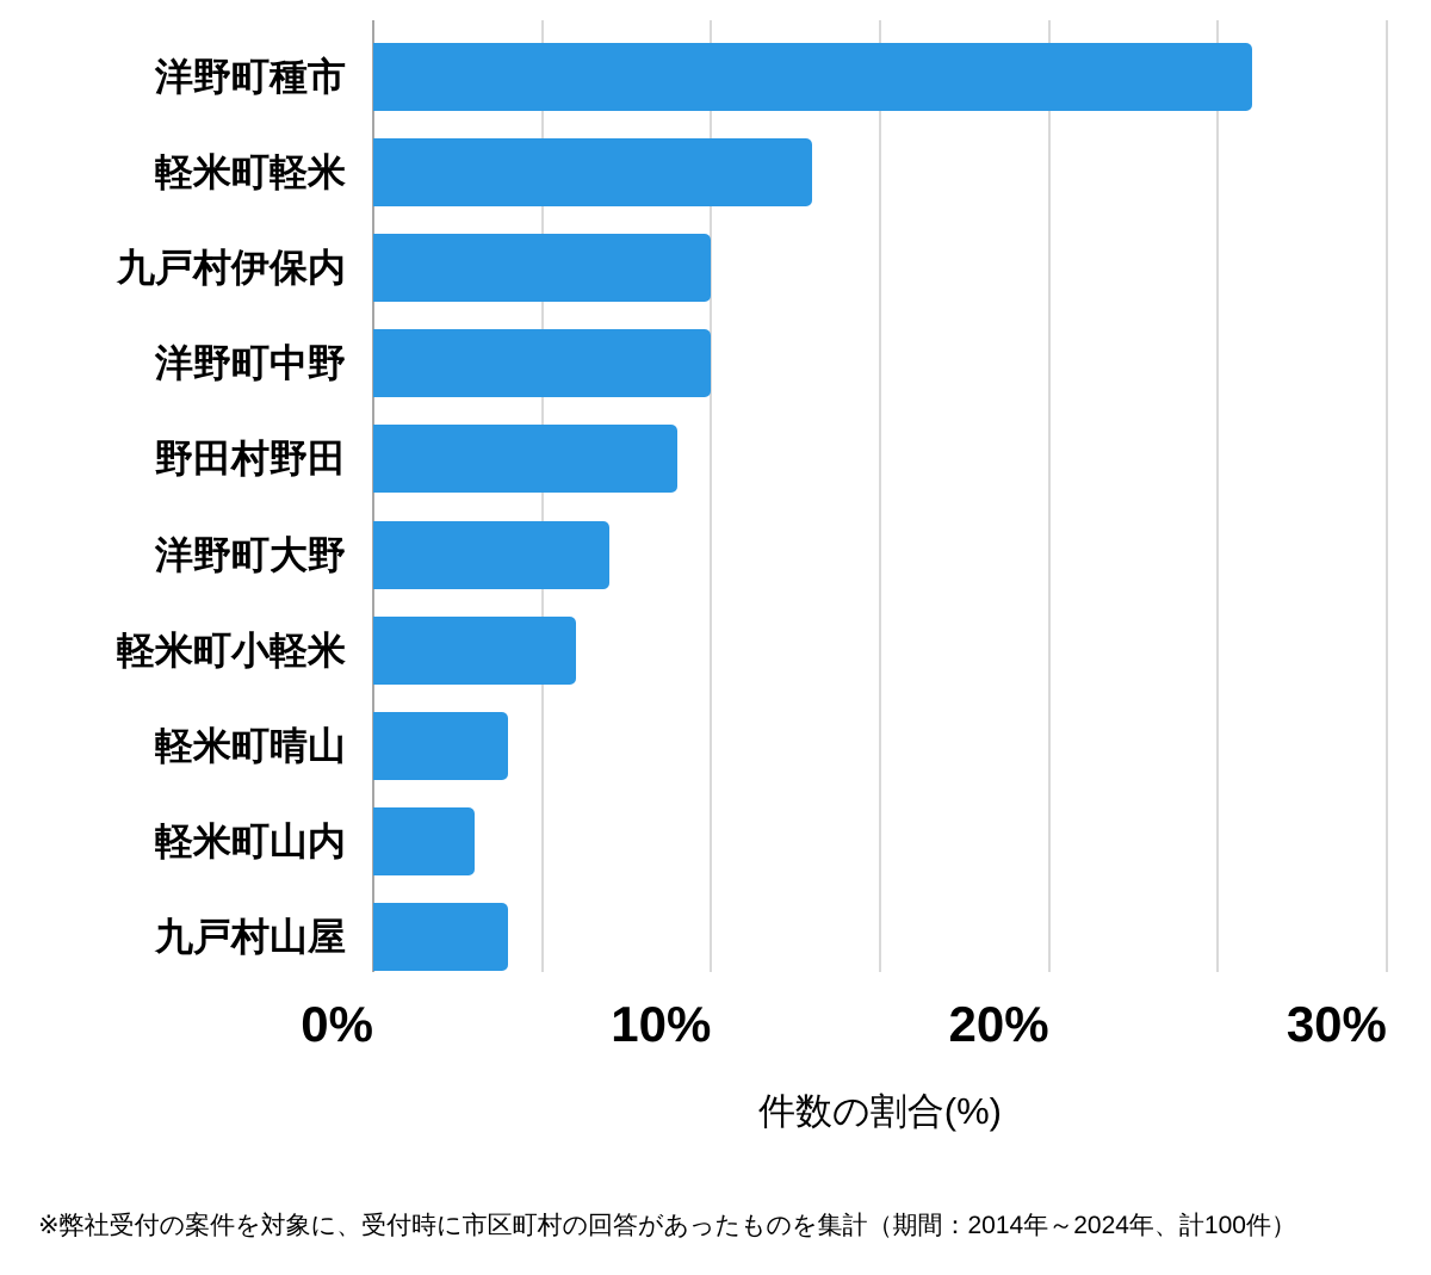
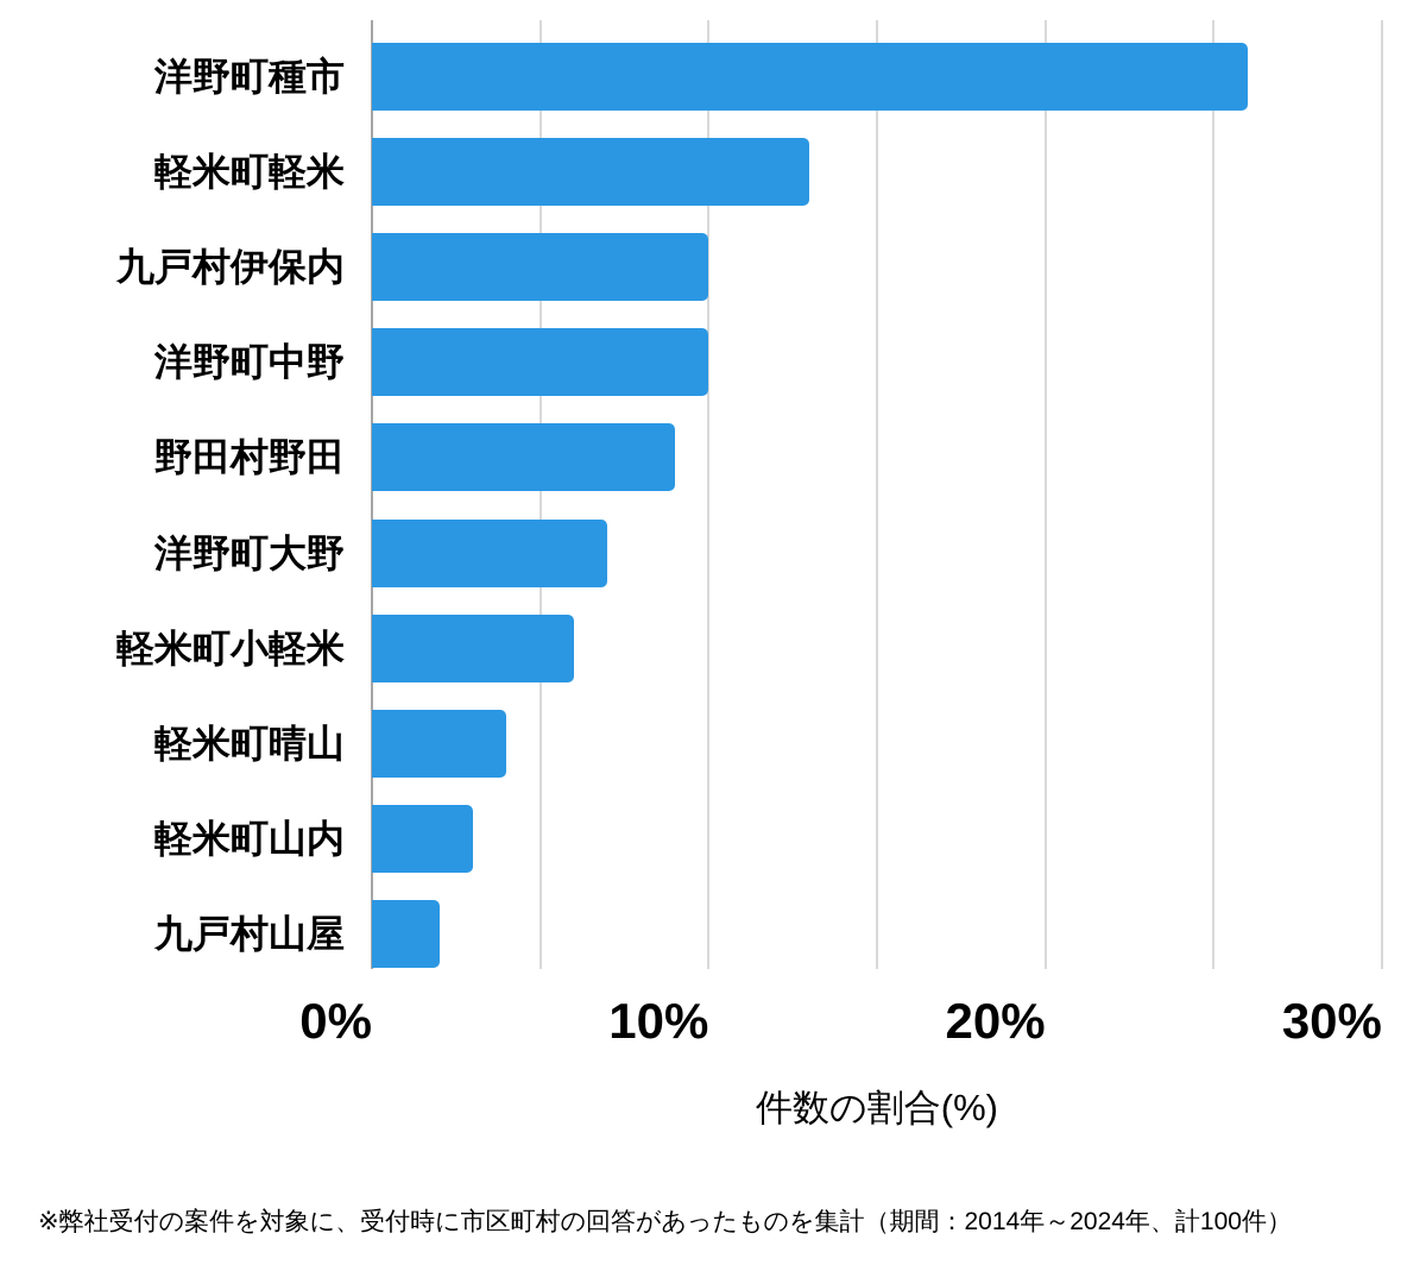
九戸村山屋: 4% -> 2%
